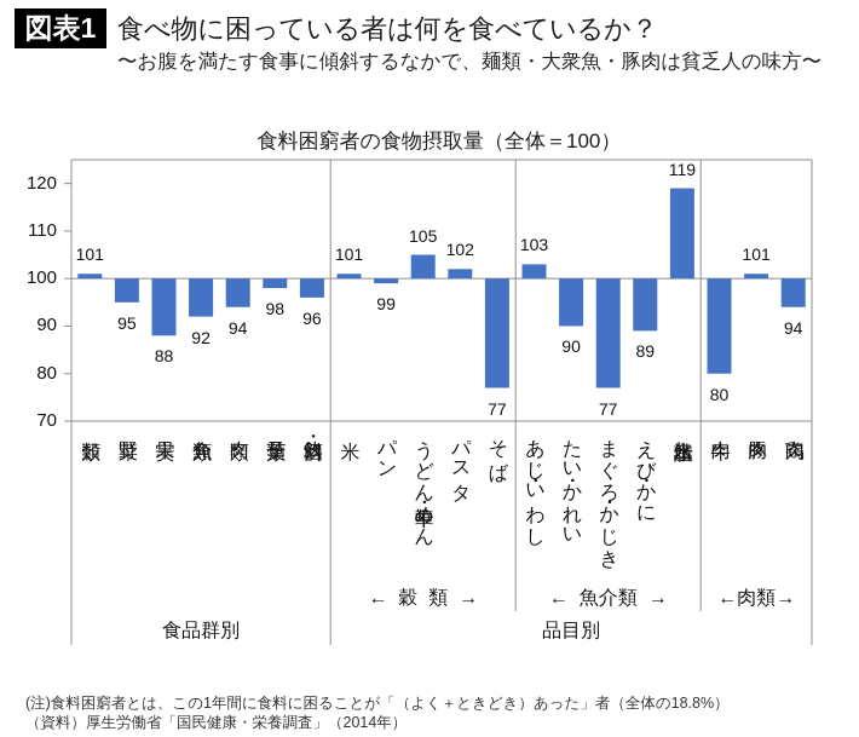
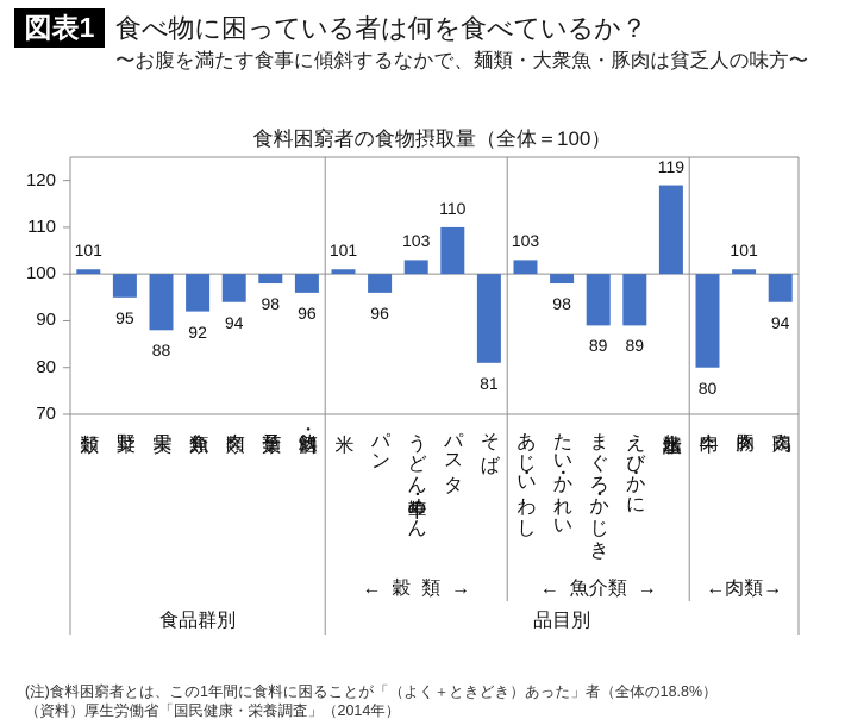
パン: 99 -> 96
うどん・中華めん: 105 -> 103
パスタ: 102 -> 110
そば: 77 -> 81
たい・かれい: 90 -> 98
まぐろ・かじき: 77 -> 89
